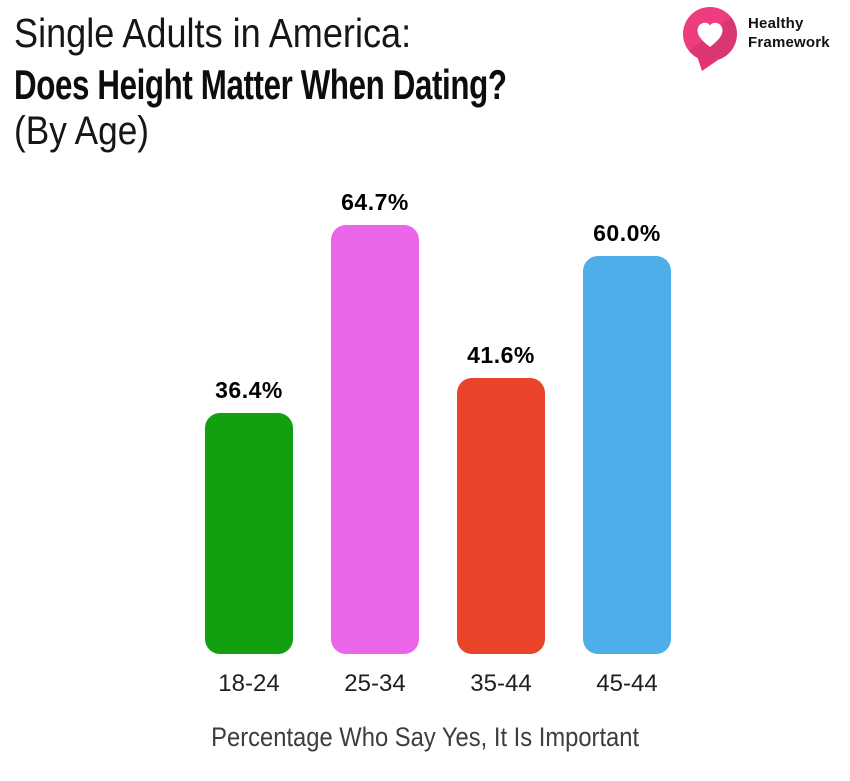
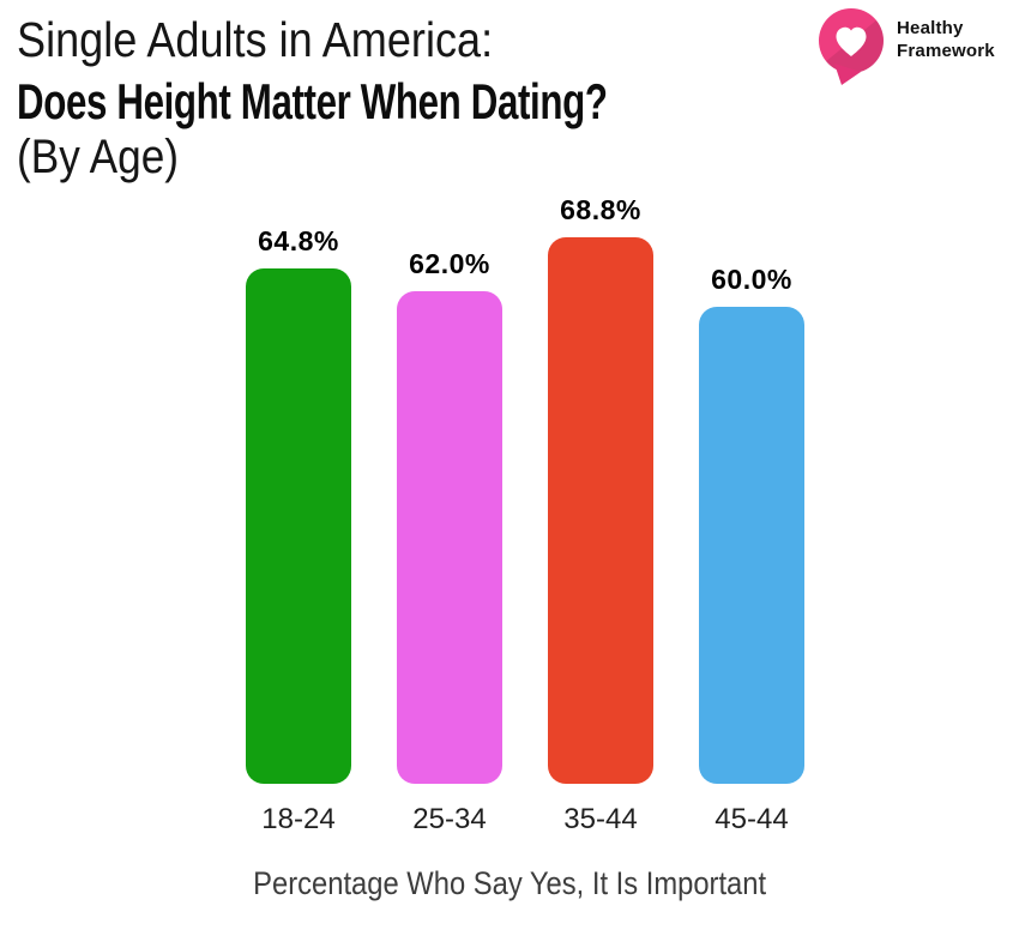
18-24: 36.4% -> 64.8%
25-34: 64.7% -> 62.0%
35-44: 41.6% -> 68.8%
